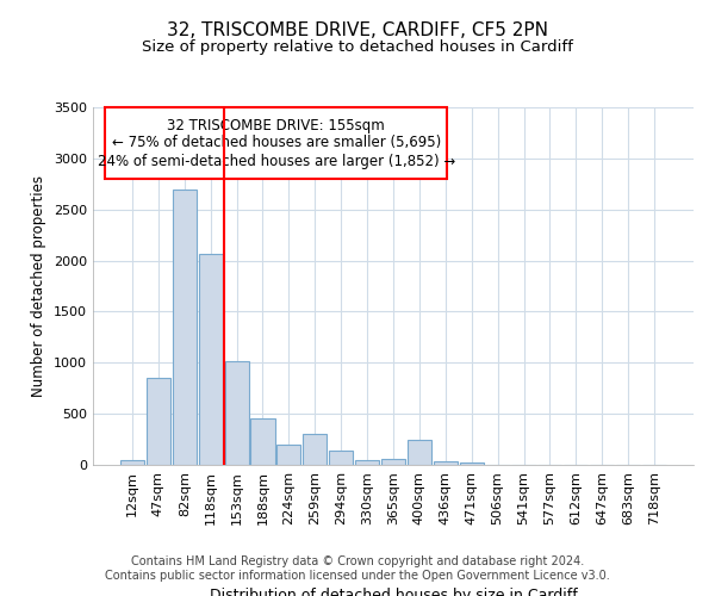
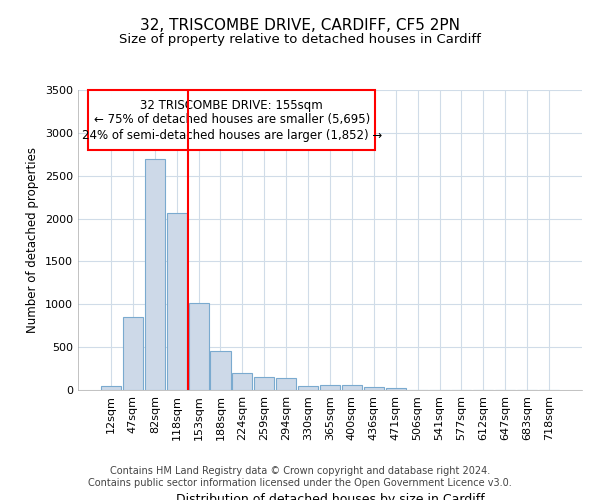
259sqm: 300 -> 150
400sqm: 240 -> 60
